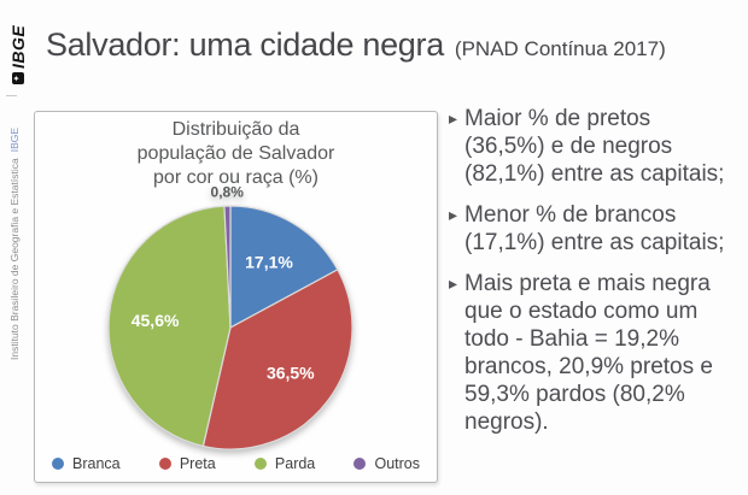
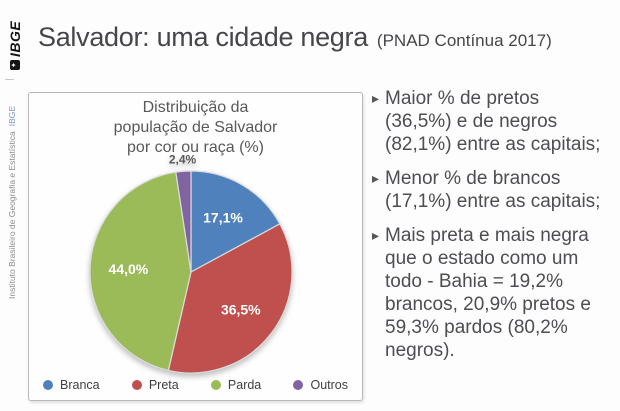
Parda: 45,6% -> 44,0%
Outros: 0,8% -> 2,4%
